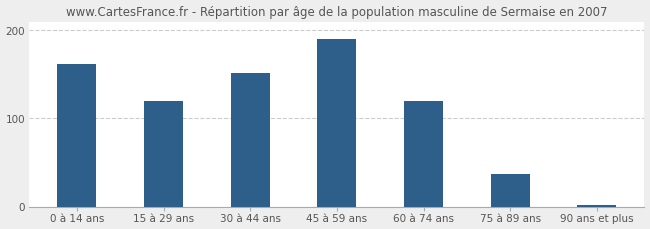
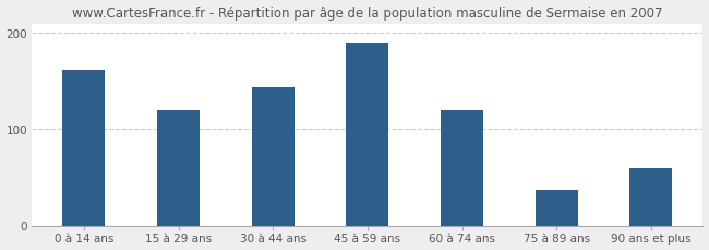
30 à 44 ans: 152 -> 144
90 ans et plus: 2 -> 60
